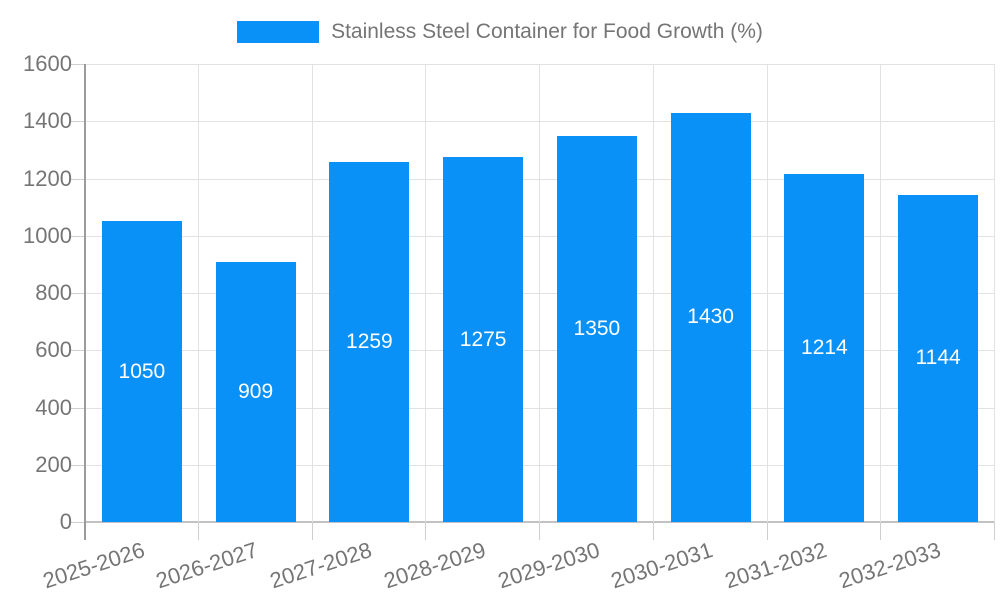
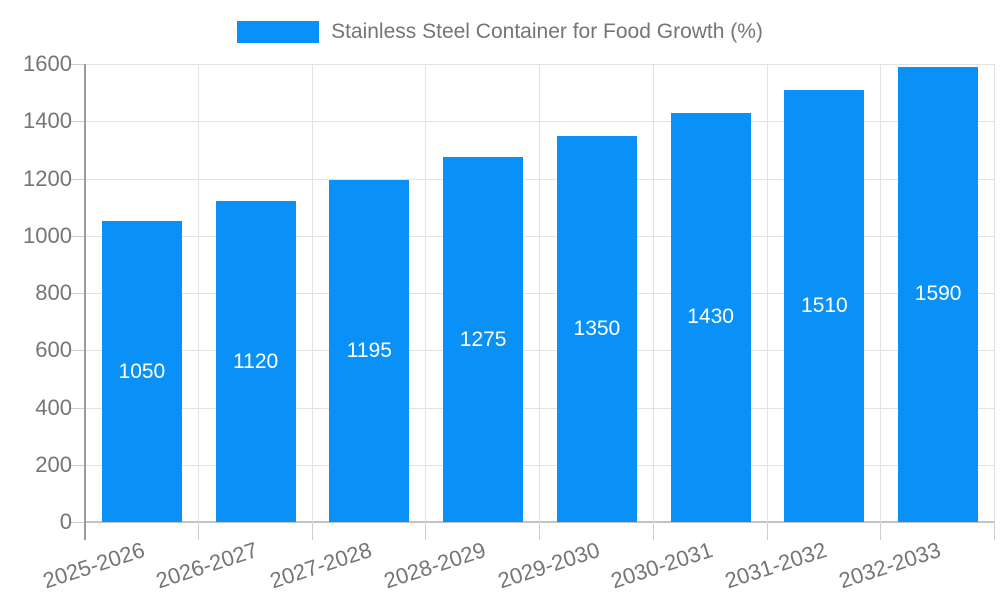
2026-2027: 909 -> 1120
2027-2028: 1259 -> 1195
2031-2032: 1214 -> 1510
2032-2033: 1144 -> 1590
